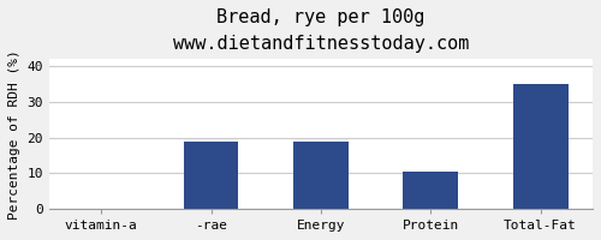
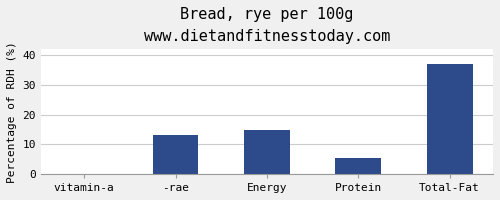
-rae: 19.0 -> 13.0
Energy: 19.0 -> 15.0
Protein: 10.5 -> 5.5
Total-Fat: 35.0 -> 37.0
